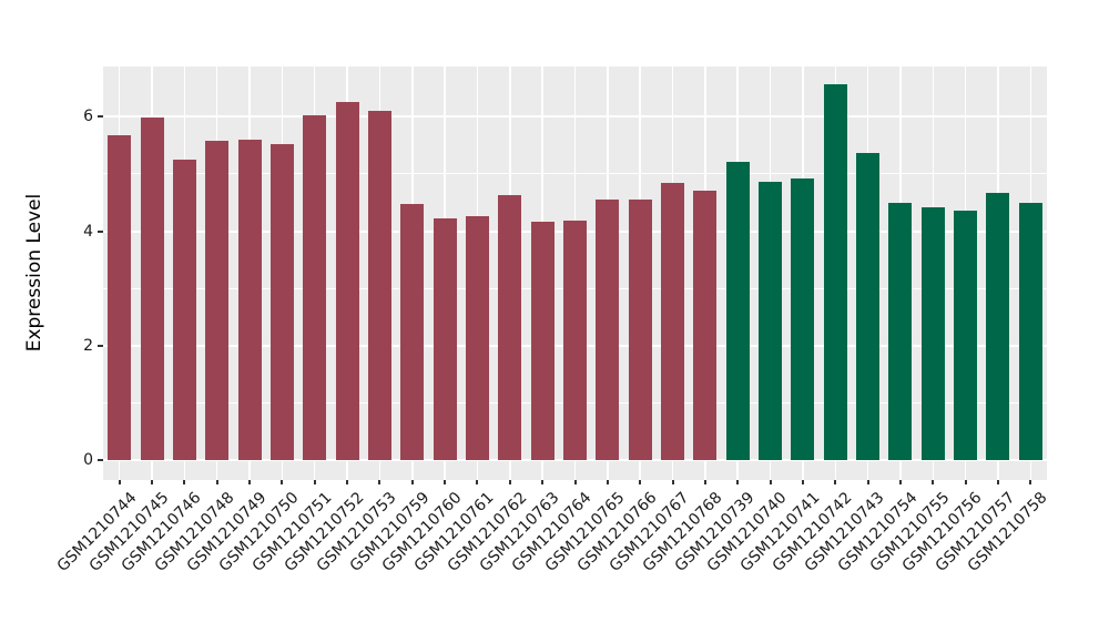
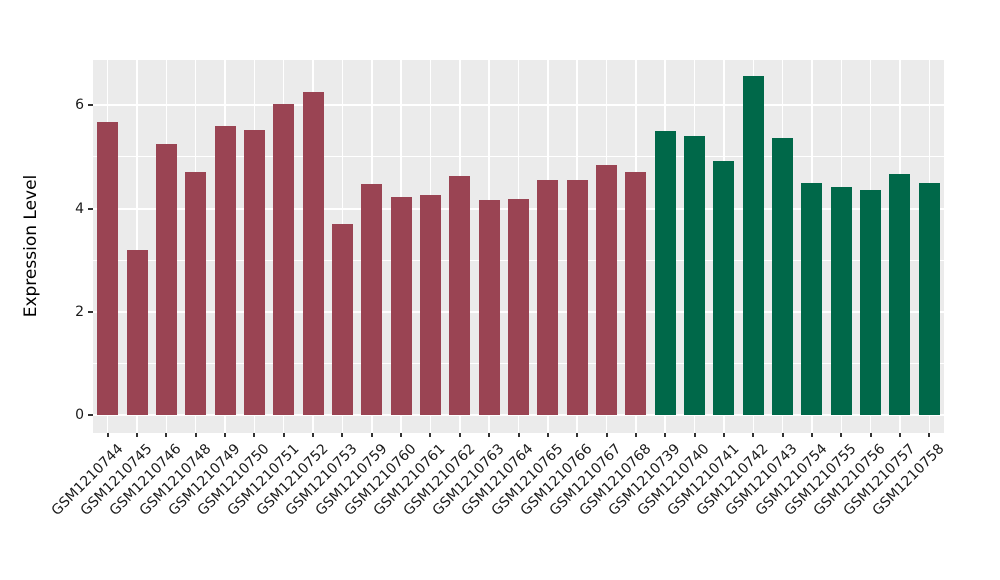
GSM1210745: 6.0 -> 3.2
GSM1210748: 5.6 -> 4.7
GSM1210753: 6.1 -> 3.7
GSM1210739: 5.2 -> 5.5
GSM1210740: 4.9 -> 5.4
